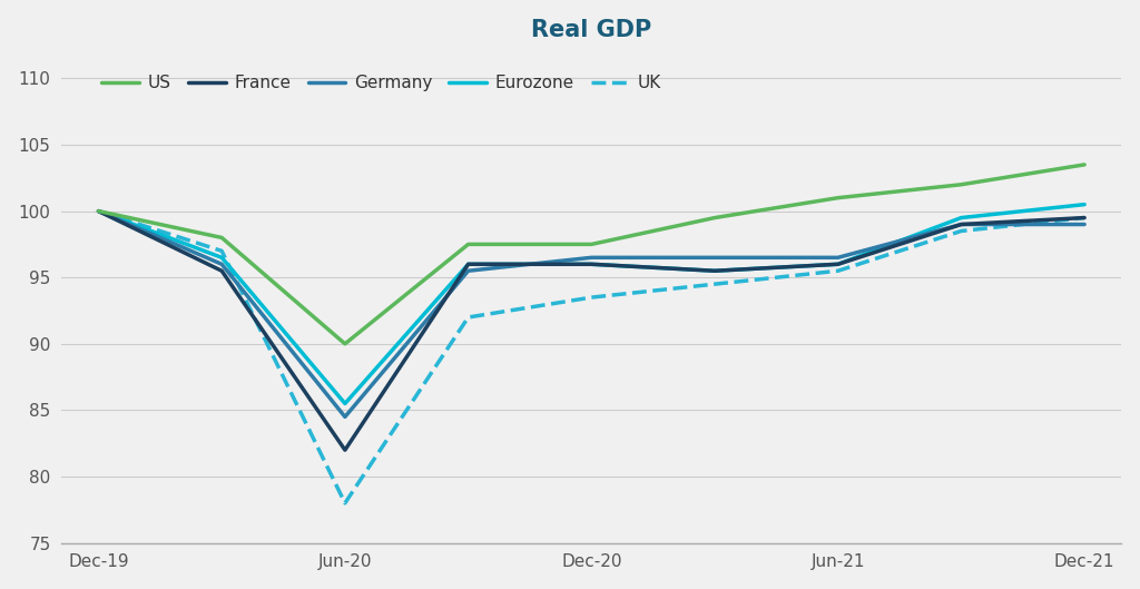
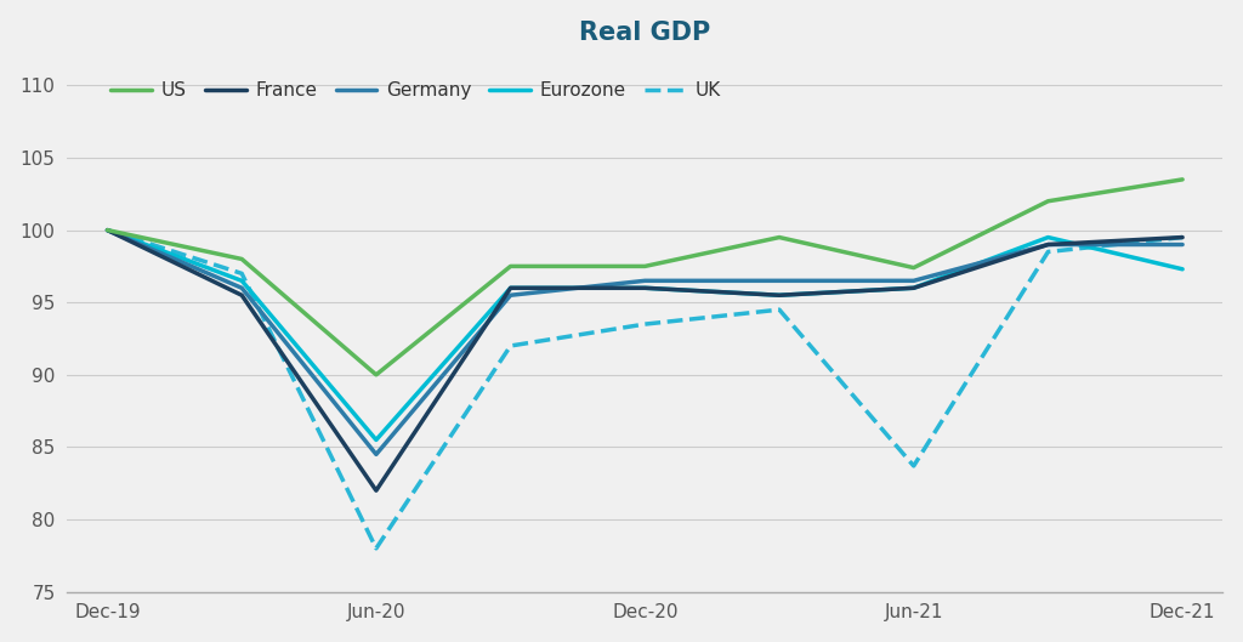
US/Jun-21: 101.0 -> 97.4
UK/Jun-21: 95.5 -> 83.7
Eurozone/Dec-21: 100.5 -> 97.3
